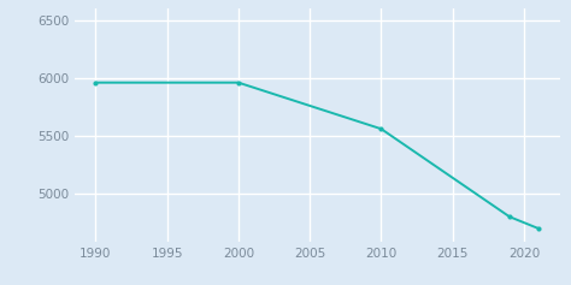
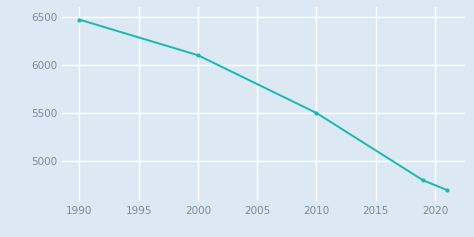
1990: 5960 -> 6470
2000: 5960 -> 6100
2010: 5560 -> 5500
